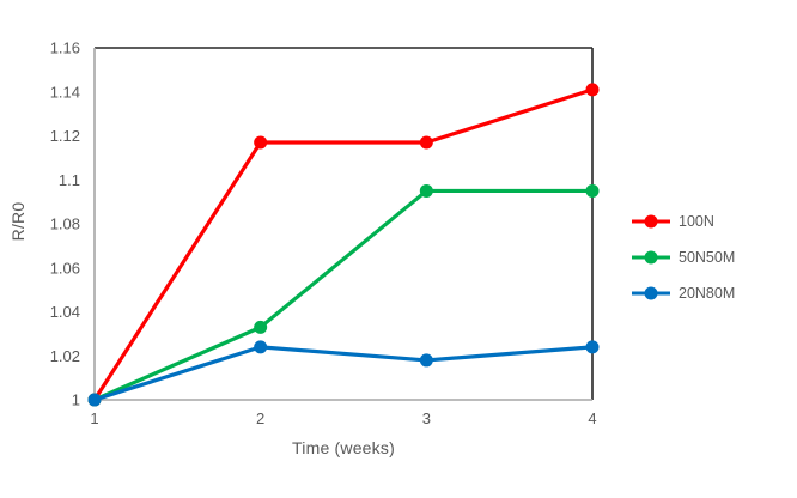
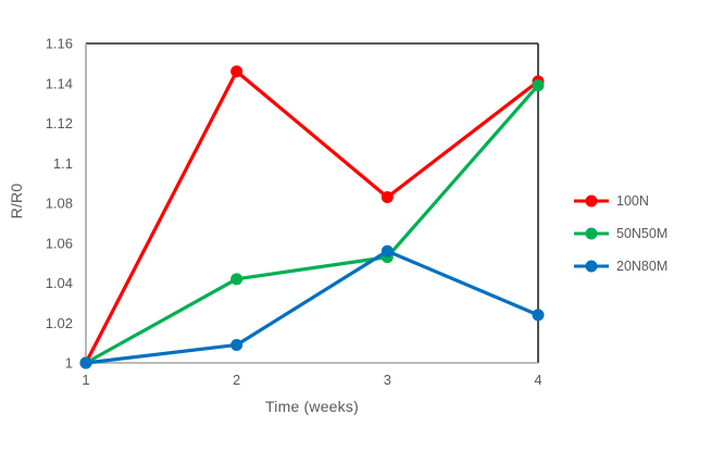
100N/2: 1.117 -> 1.146
50N50M/2: 1.033 -> 1.042
20N80M/2: 1.024 -> 1.009
100N/3: 1.117 -> 1.083
50N50M/3: 1.095 -> 1.053
20N80M/3: 1.018 -> 1.056
50N50M/4: 1.095 -> 1.139
